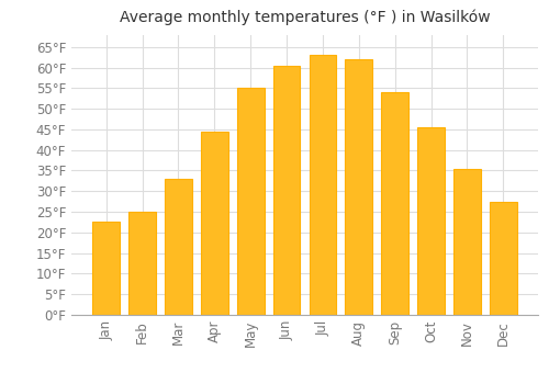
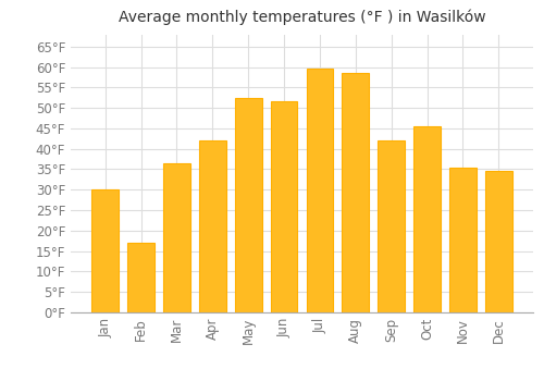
Jan: 22.5°F -> 30.0°F
Feb: 25.0°F -> 17.0°F
Mar: 33.0°F -> 36.5°F
Apr: 44.5°F -> 42.0°F
May: 55.0°F -> 52.5°F
Jun: 60.5°F -> 51.5°F
Jul: 63.0°F -> 59.5°F
Aug: 62.0°F -> 58.5°F
Sep: 54.0°F -> 42.0°F
Dec: 27.5°F -> 34.5°F
